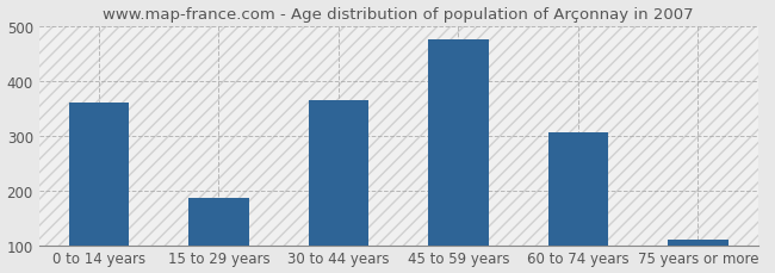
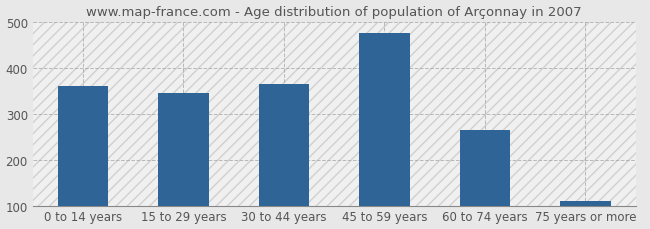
15 to 29 years: 185 -> 345
60 to 74 years: 305 -> 265
